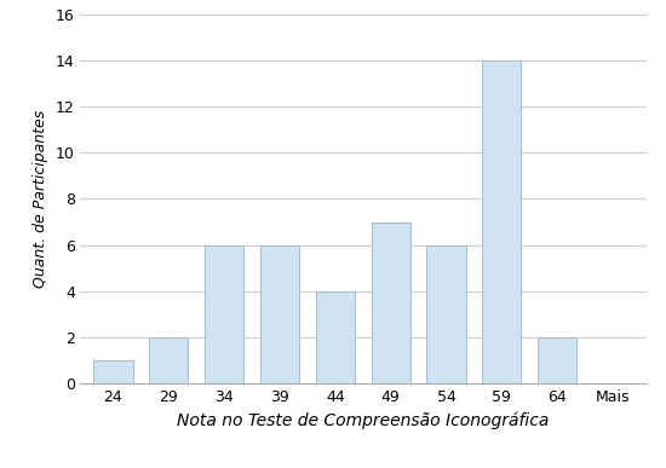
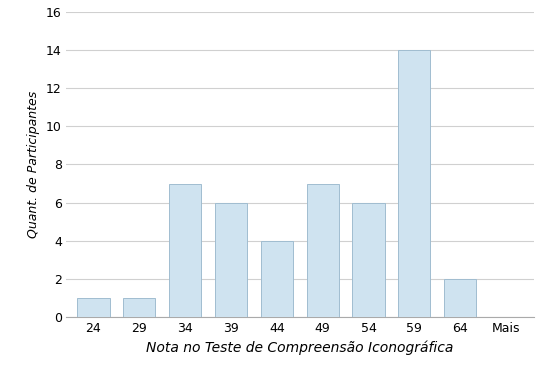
29: 2 -> 1
34: 6 -> 7
